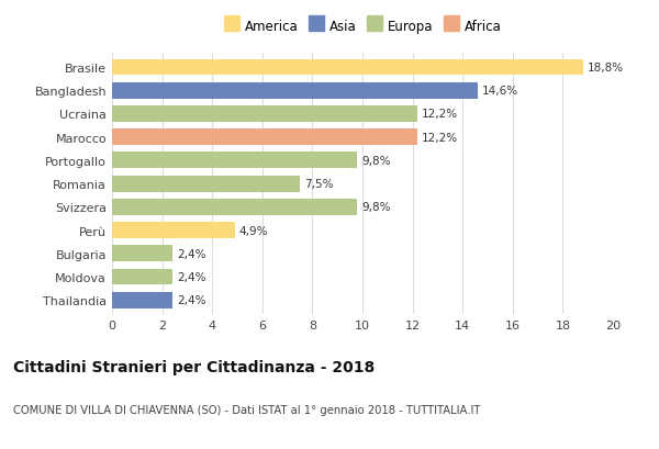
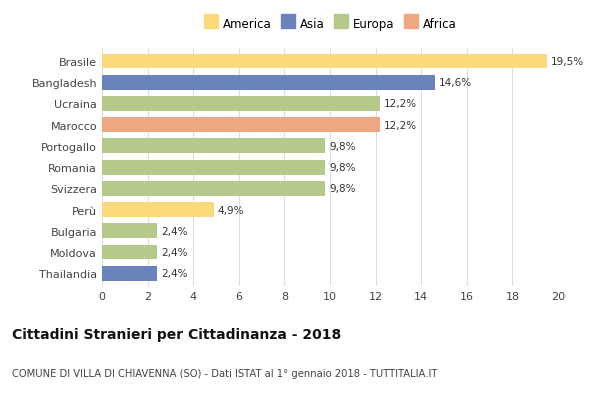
Brasile: 18,8% -> 19,5%
Romania: 7,5% -> 9,8%
